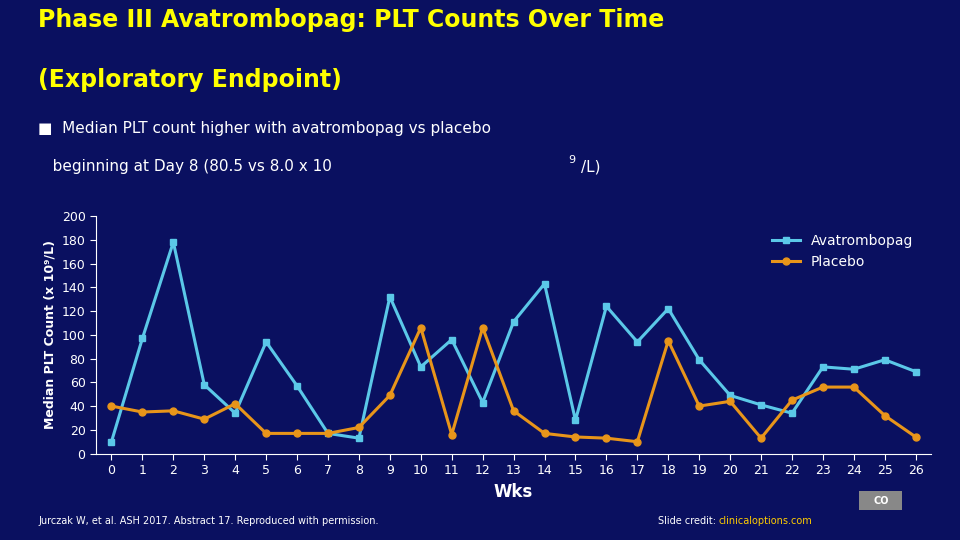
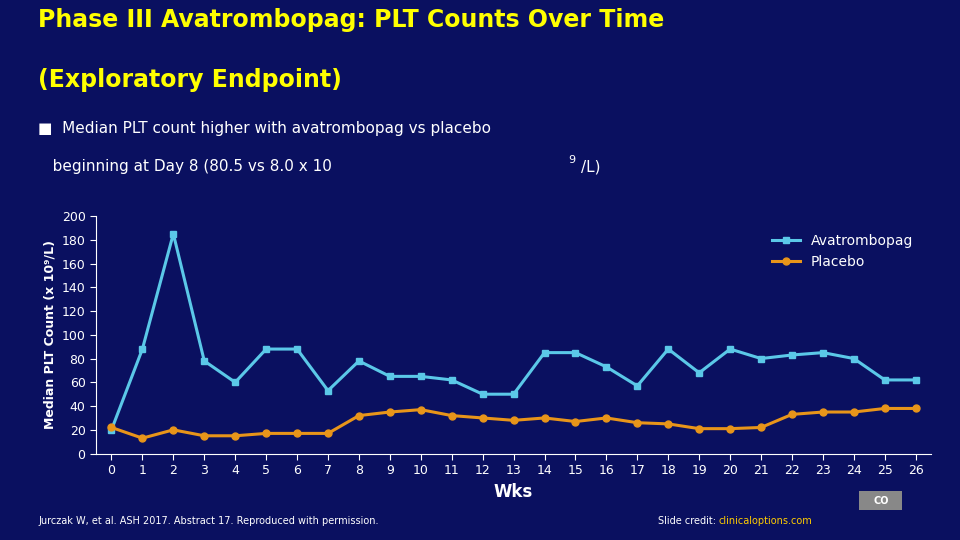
Avatrombopag/0: 10 -> 20
Placebo/0: 40 -> 22
Avatrombopag/1: 97 -> 88
Placebo/1: 35 -> 13
Avatrombopag/2: 178 -> 185
Placebo/2: 36 -> 20
Avatrombopag/3: 58 -> 78
Placebo/3: 29 -> 15
Avatrombopag/4: 34 -> 60
Placebo/4: 42 -> 15
Avatrombopag/5: 94 -> 88
Avatrombopag/6: 57 -> 88
Avatrombopag/7: 17 -> 53
Avatrombopag/8: 13 -> 78
Placebo/8: 22 -> 32
Avatrombopag/9: 132 -> 65
Placebo/9: 49 -> 35
Avatrombopag/10: 73 -> 65
Placebo/10: 106 -> 37
Avatrombopag/11: 96 -> 62
Placebo/11: 16 -> 32
Avatrombopag/12: 43 -> 50
Placebo/12: 106 -> 30
Avatrombopag/13: 111 -> 50
Placebo/13: 36 -> 28
Avatrombopag/14: 143 -> 85
Placebo/14: 17 -> 30
Avatrombopag/15: 28 -> 85
Placebo/15: 14 -> 27
Avatrombopag/16: 124 -> 73
Placebo/16: 13 -> 30
Avatrombopag/17: 94 -> 57
Placebo/17: 10 -> 26
Avatrombopag/18: 122 -> 88
Placebo/18: 95 -> 25
Avatrombopag/19: 79 -> 68
Placebo/19: 40 -> 21
Avatrombopag/20: 49 -> 88
Placebo/20: 44 -> 21
Avatrombopag/21: 41 -> 80
Placebo/21: 13 -> 22
Avatrombopag/22: 34 -> 83
Placebo/22: 45 -> 33
Avatrombopag/23: 73 -> 85
Placebo/23: 56 -> 35
Avatrombopag/24: 71 -> 80
Placebo/24: 56 -> 35
Avatrombopag/25: 79 -> 62
Placebo/25: 32 -> 38
Avatrombopag/26: 69 -> 62
Placebo/26: 14 -> 38
